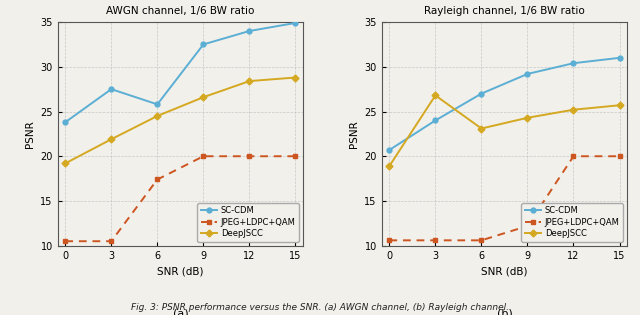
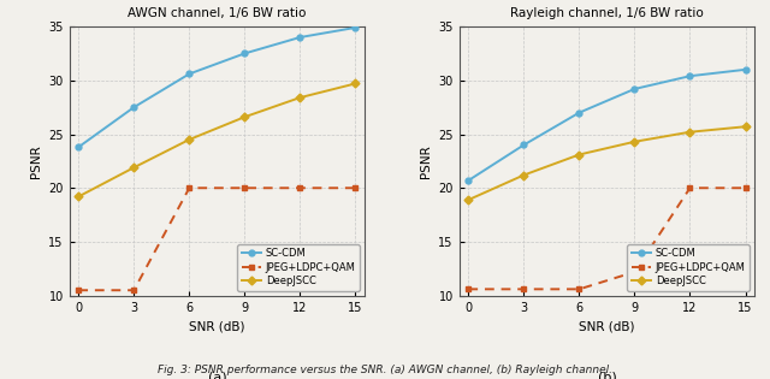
AWGN channel, 1/6 BW ratio/SC-CDM/6: 25.8 -> 30.6
AWGN channel, 1/6 BW ratio/JPEG+LDPC+QAM/6: 17.4 -> 20.0
AWGN channel, 1/6 BW ratio/DeepJSCC/15: 28.8 -> 29.7
Rayleigh channel, 1/6 BW ratio/DeepJSCC/3: 26.8 -> 21.2
